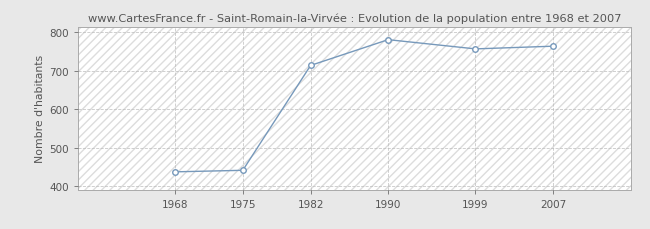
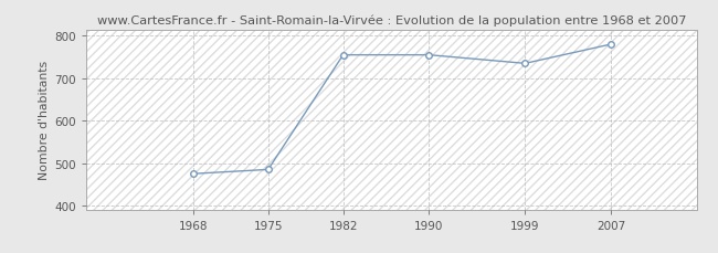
1968: 437 -> 475
1975: 441 -> 485
1982: 714 -> 755
1990: 781 -> 755
1999: 757 -> 735
2007: 764 -> 780
